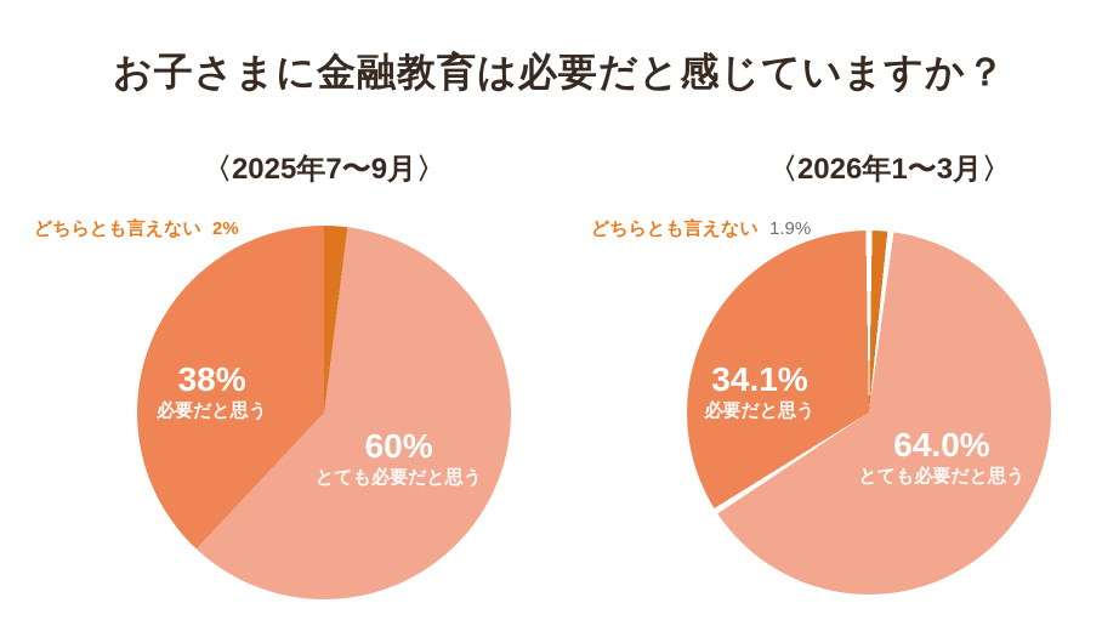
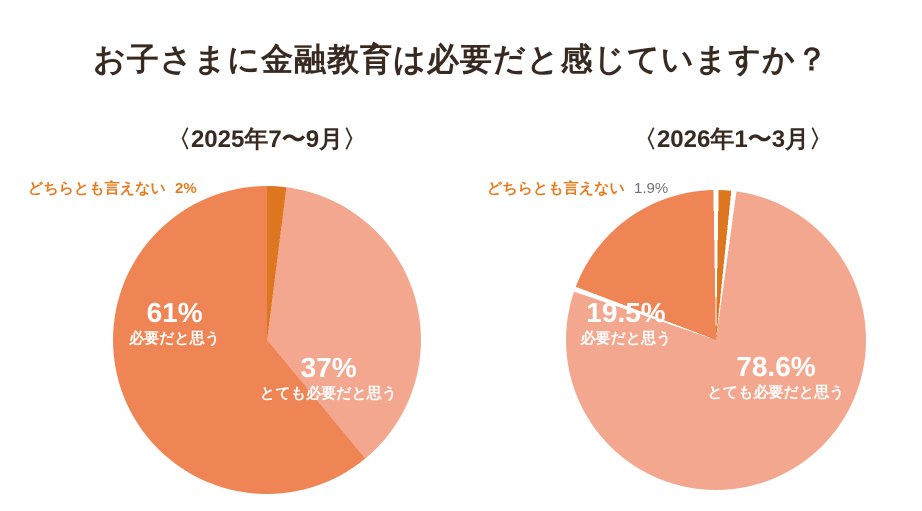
〈2025年7〜9月〉/とても必要だと思う: 60% -> 37%
〈2025年7〜9月〉/必要だと思う: 38% -> 61%
〈2026年1〜3月〉/とても必要だと思う: 64.0% -> 78.6%
〈2026年1〜3月〉/必要だと思う: 34.1% -> 19.5%
